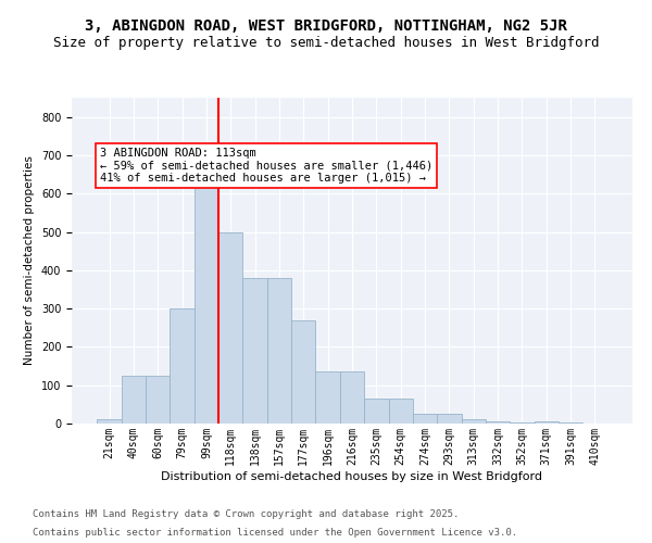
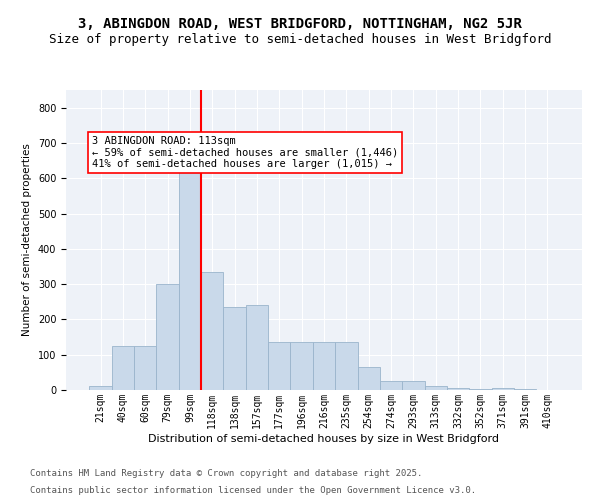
118sqm: 500 -> 335
138sqm: 380 -> 235
157sqm: 380 -> 240
177sqm: 270 -> 135
235sqm: 65 -> 135
